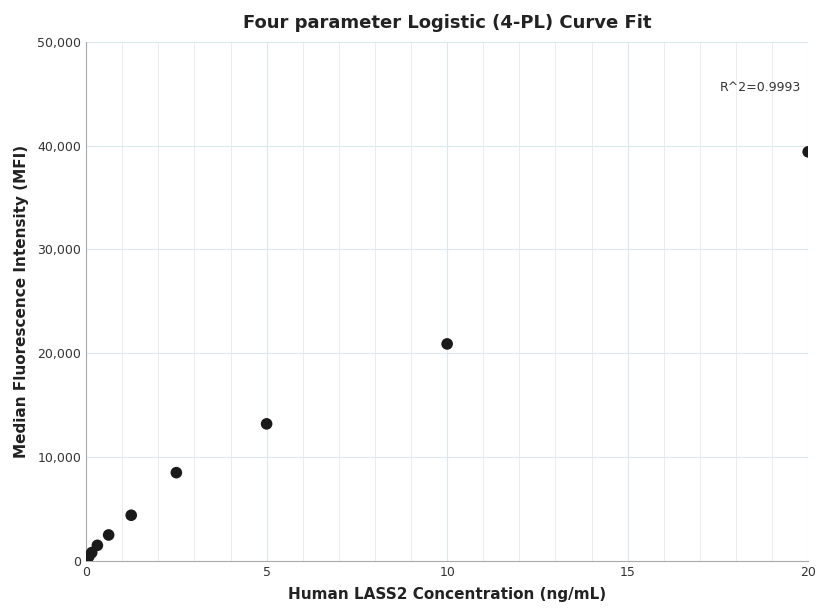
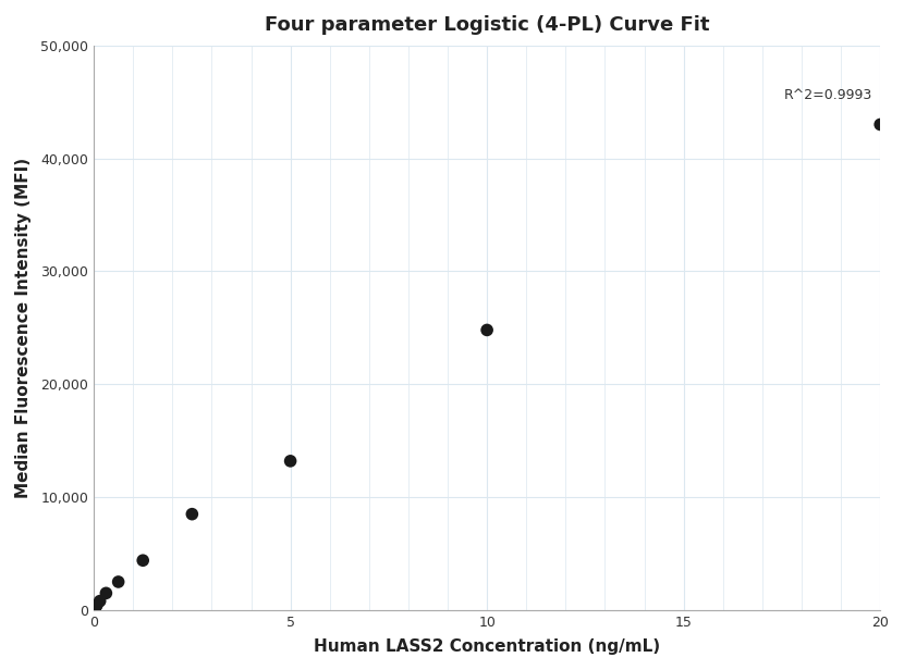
10: 20,900 -> 24,800
20: 39,400 -> 43,000
